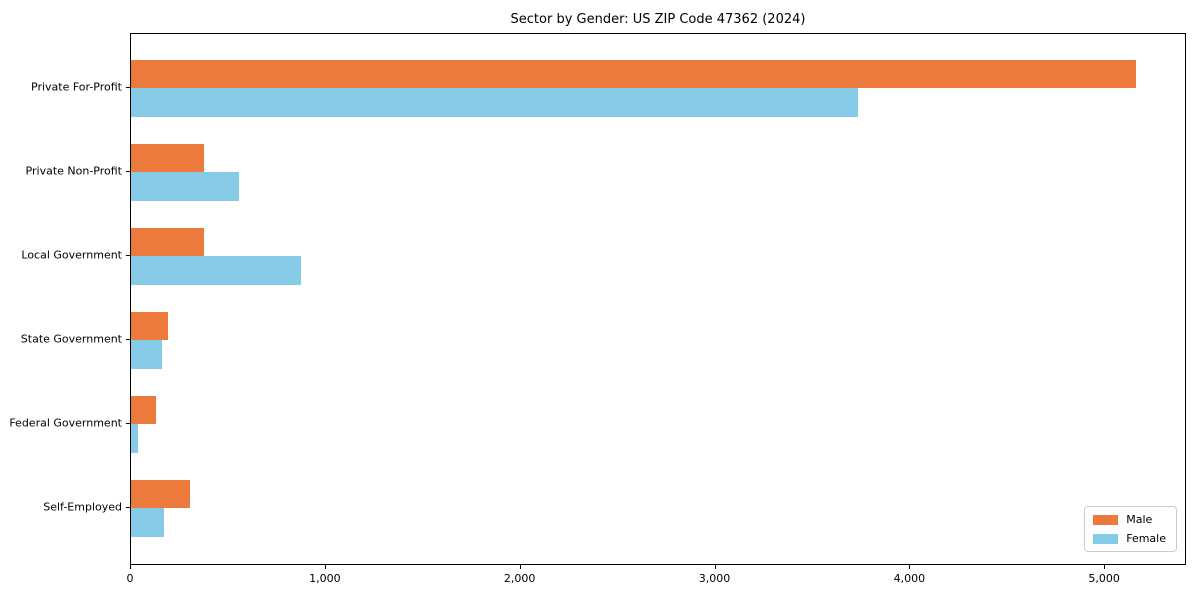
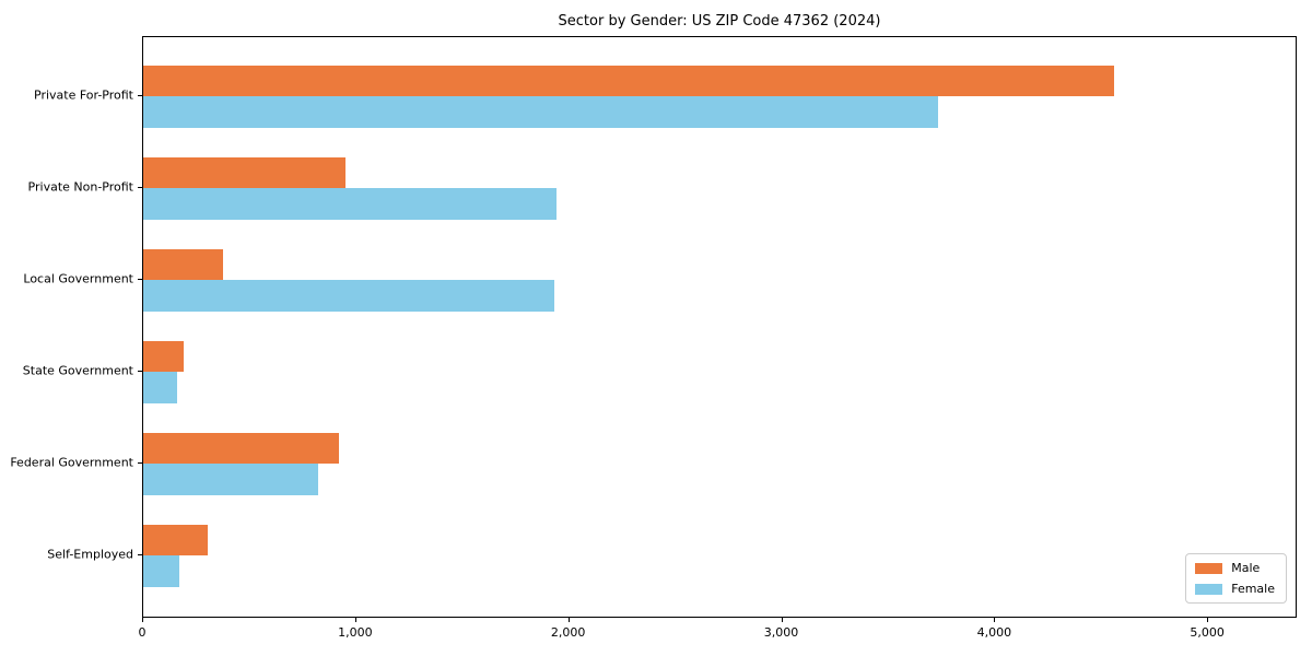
Male/Private For-Profit: 5160 -> 4560
Male/Private Non-Profit: 380 -> 950
Female/Private Non-Profit: 560 -> 1940
Female/Local Government: 880 -> 1930
Male/Federal Government: 130 -> 920
Female/Federal Government: 40 -> 820
